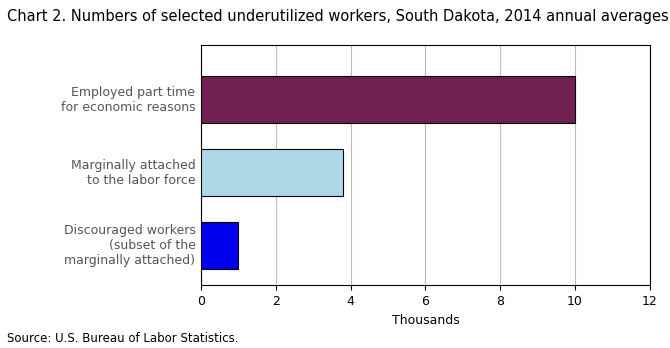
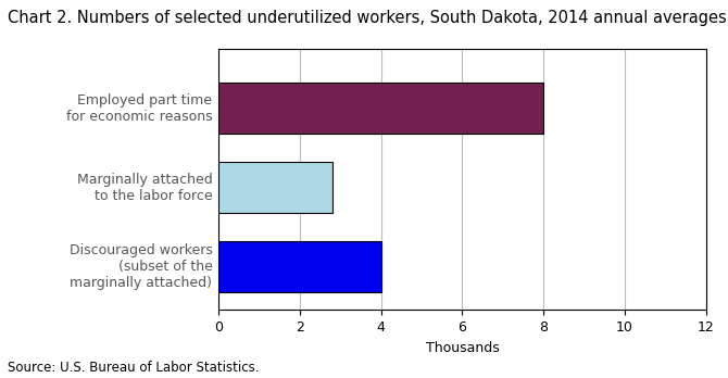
Employed part time for economic reasons: 10.0 -> 8.0
Marginally attached to the labor force: 3.8 -> 2.8
Discouraged workers (subset of the marginally attached): 1.0 -> 4.0
